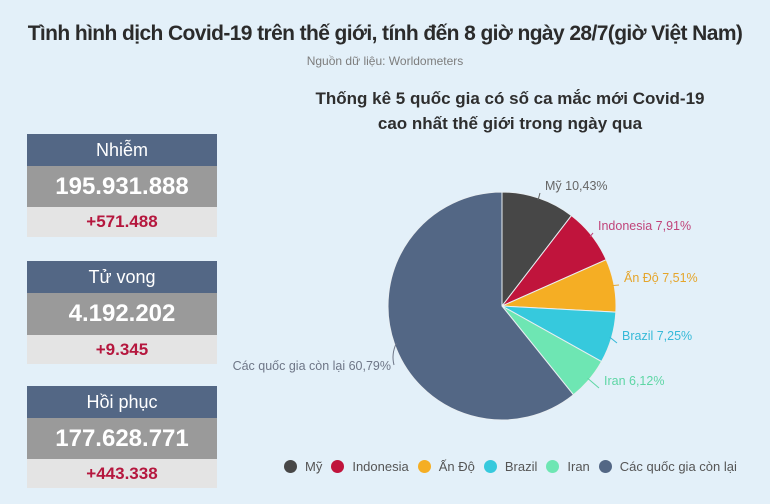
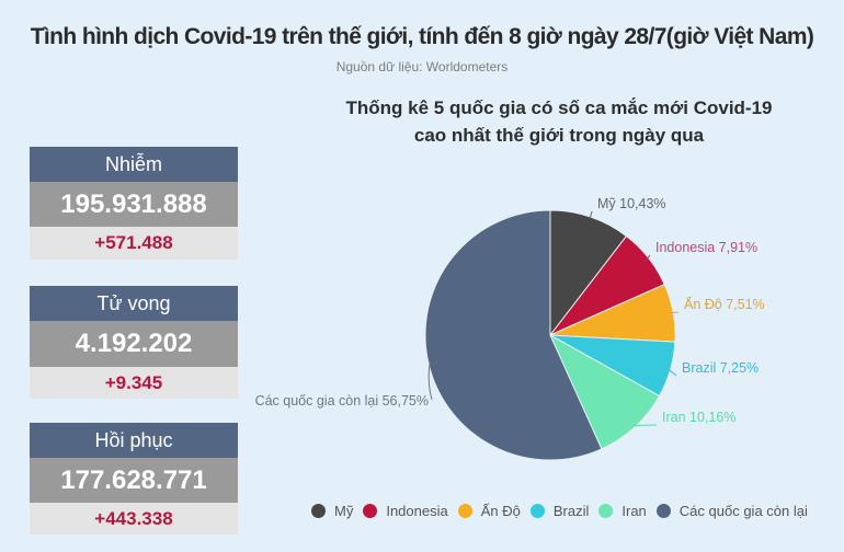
Iran: 6,12% -> 10,16%
Các quốc gia còn lại: 60,79% -> 56,75%
